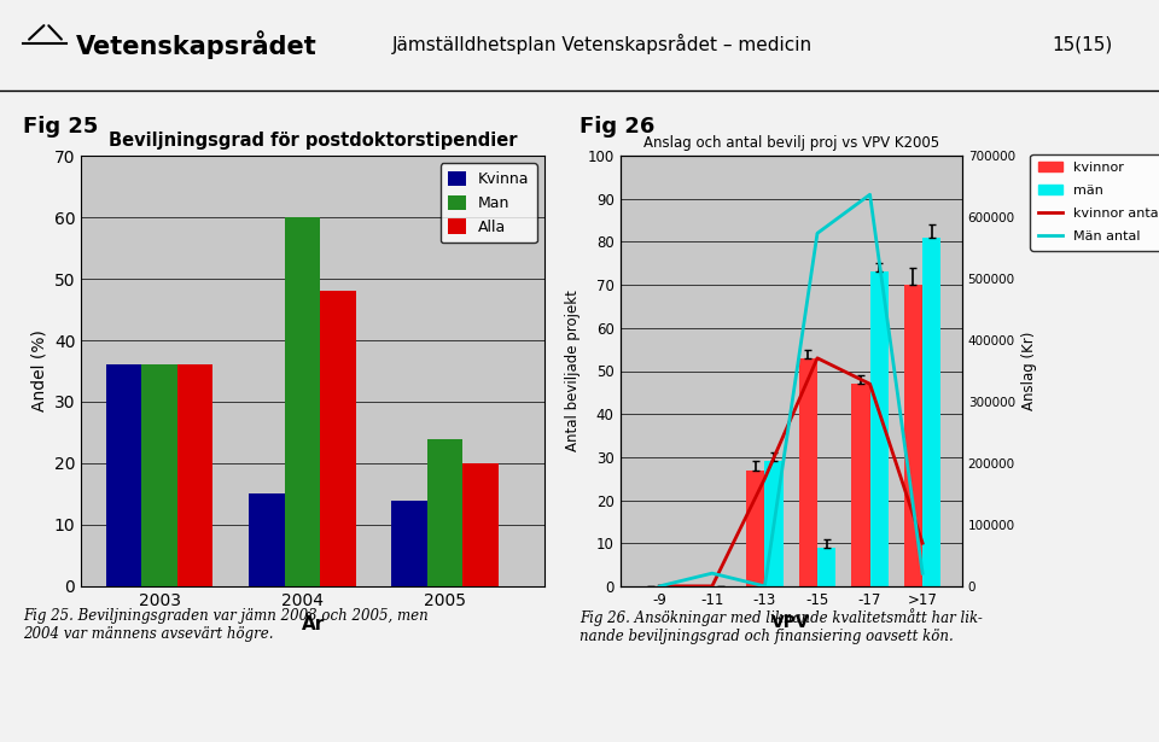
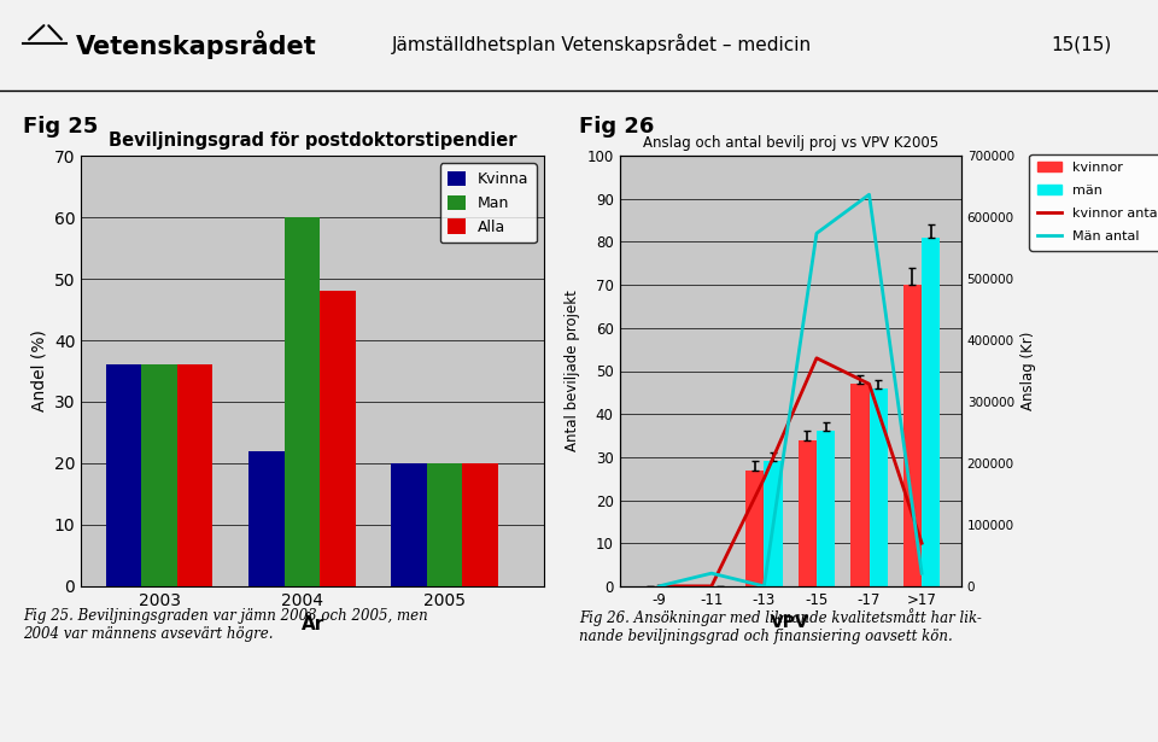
Beviljningsgrad för postdoktorstipendier/Kvinna/2004: 15 -> 22
Beviljningsgrad för postdoktorstipendier/Kvinna/2005: 14 -> 20
Beviljningsgrad för postdoktorstipendier/Man/2005: 24 -> 20
Anslag och antal bevilj proj vs VPV K2005/kvinnor/-15: 53 -> 34
Anslag och antal bevilj proj vs VPV K2005/män/-15: 9 -> 36
Anslag och antal bevilj proj vs VPV K2005/män/-17: 73 -> 46
